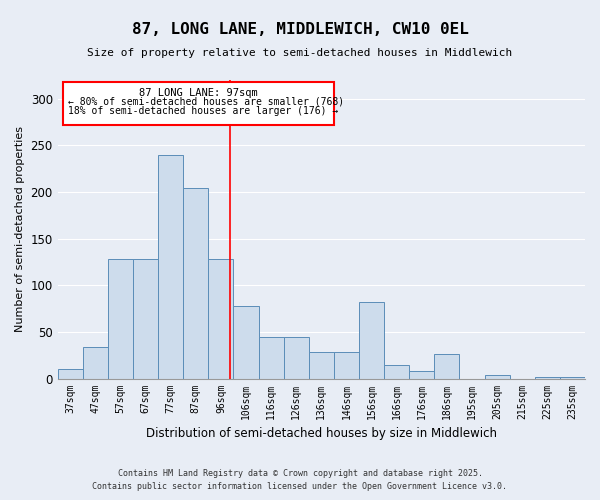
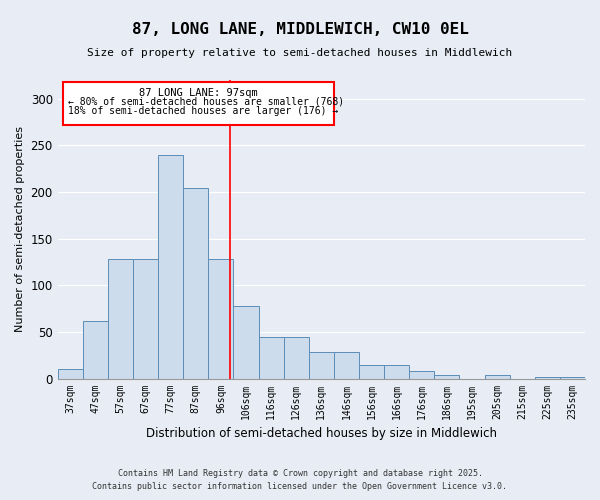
47sqm: 34 -> 62
156sqm: 82 -> 14
186sqm: 26 -> 4
